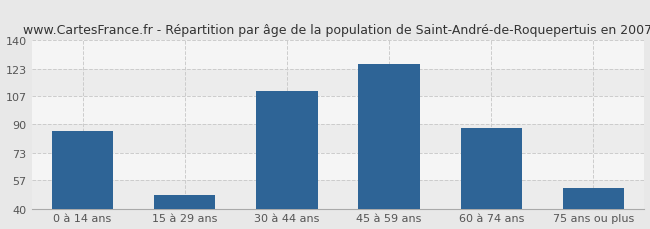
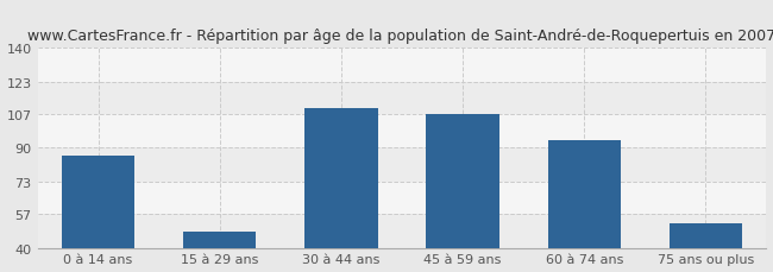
45 à 59 ans: 126 -> 107
60 à 74 ans: 88 -> 94
